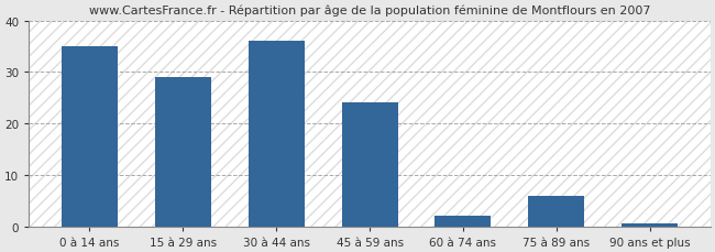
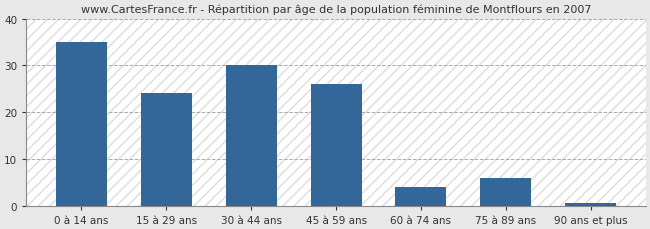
15 à 29 ans: 29.0 -> 24.0
30 à 44 ans: 36.0 -> 30.0
45 à 59 ans: 24.0 -> 26.0
60 à 74 ans: 2.0 -> 4.0
